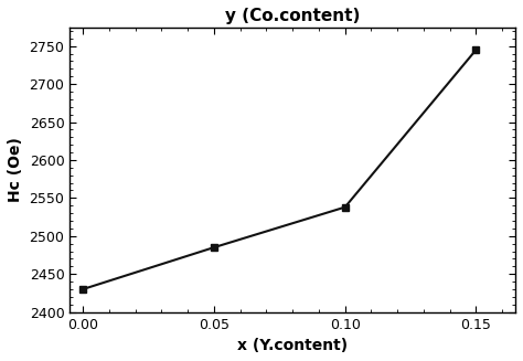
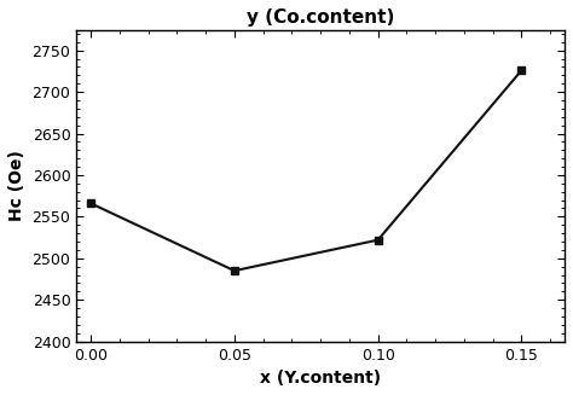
0.00: 2430 -> 2566
0.10: 2538 -> 2522
0.15: 2745 -> 2726
